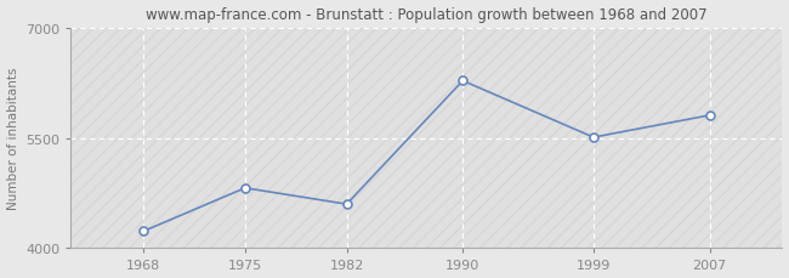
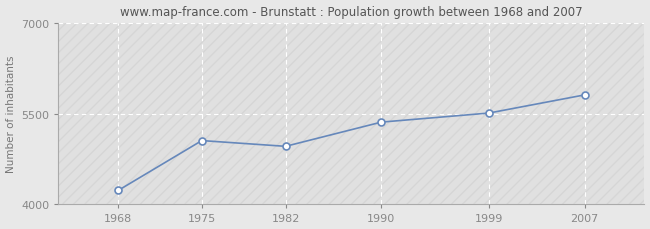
1975: 4820 -> 5060
1982: 4600 -> 4960
1990: 6280 -> 5360
